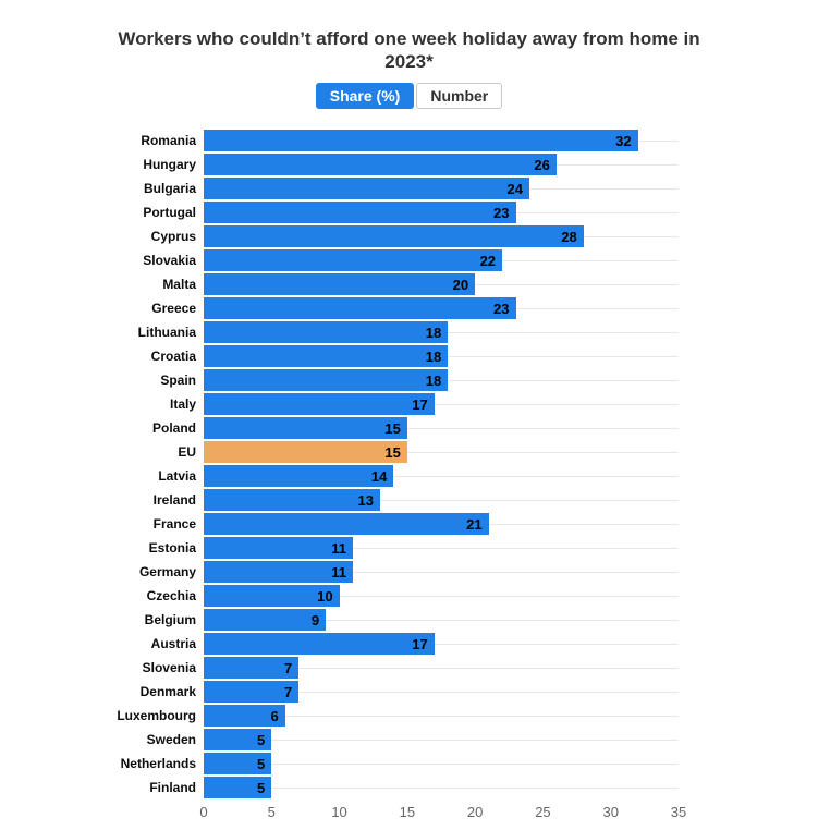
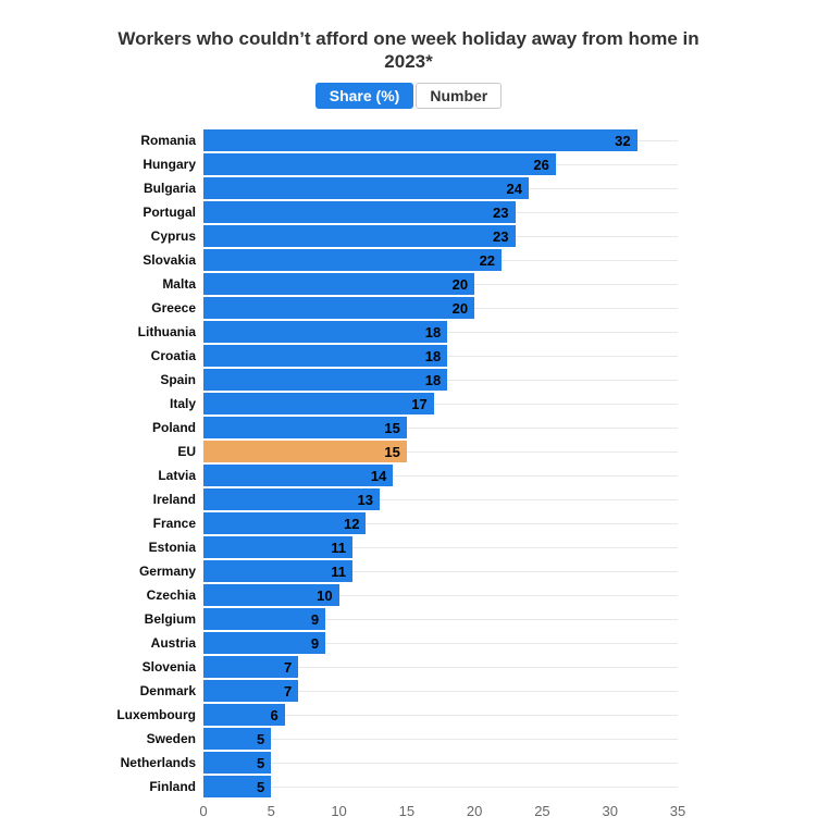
Cyprus: 28 -> 23
Greece: 23 -> 20
France: 21 -> 12
Austria: 17 -> 9
